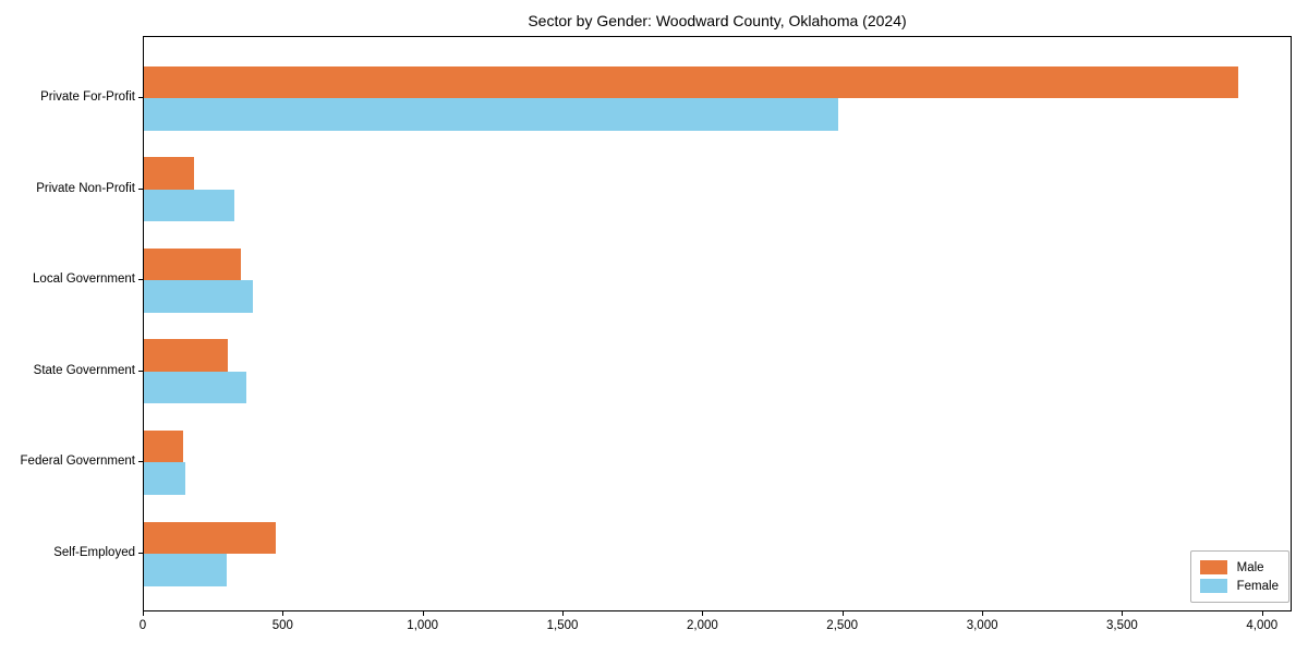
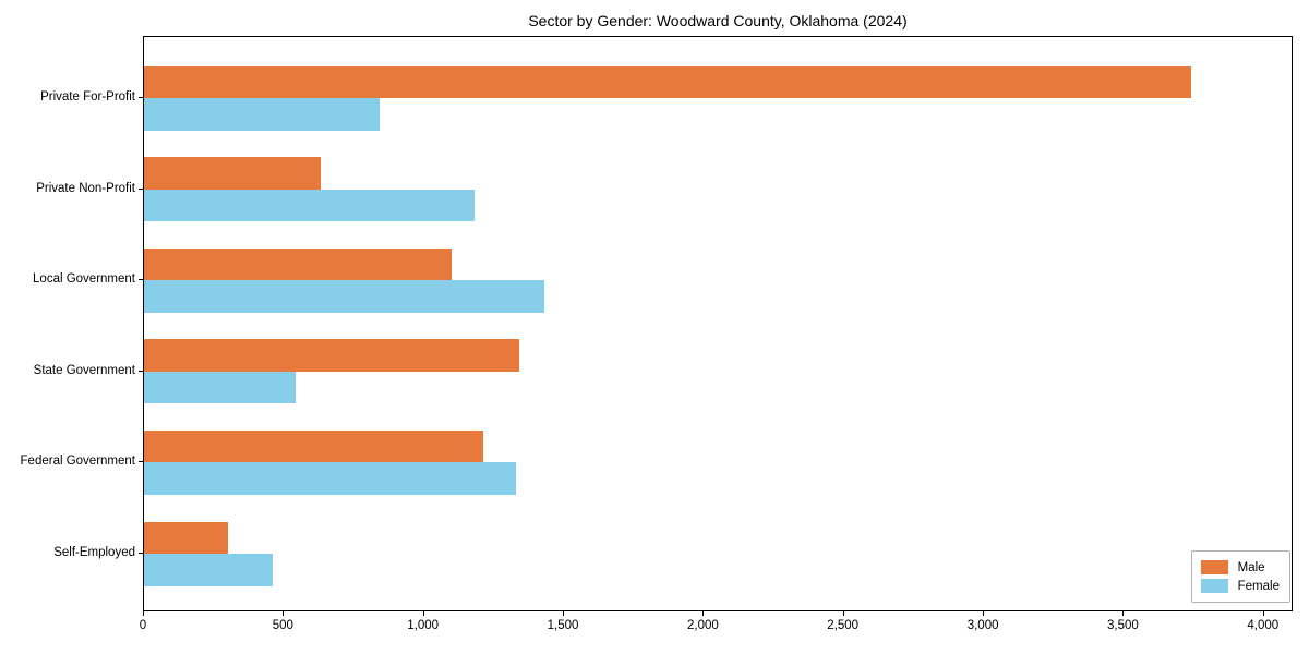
Male/Private For-Profit: 3910 -> 3740
Female/Private For-Profit: 2480 -> 840
Male/Private Non-Profit: 180 -> 630
Female/Private Non-Profit: 320 -> 1180
Male/Local Government: 350 -> 1100
Female/Local Government: 390 -> 1430
Male/State Government: 300 -> 1340
Female/State Government: 360 -> 540
Male/Federal Government: 140 -> 1210
Female/Federal Government: 150 -> 1330
Male/Self-Employed: 470 -> 300
Female/Self-Employed: 300 -> 460
